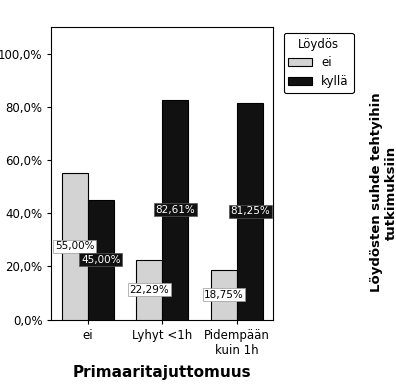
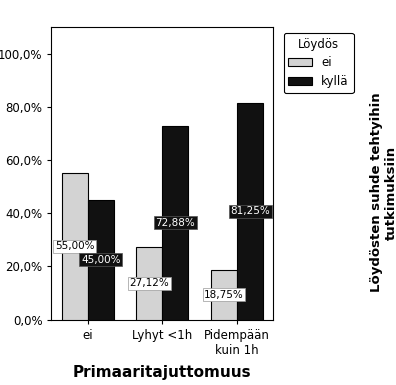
ei/Lyhyt <1h: 22,29% -> 27,12%
kyllä/Lyhyt <1h: 82,61% -> 72,88%
